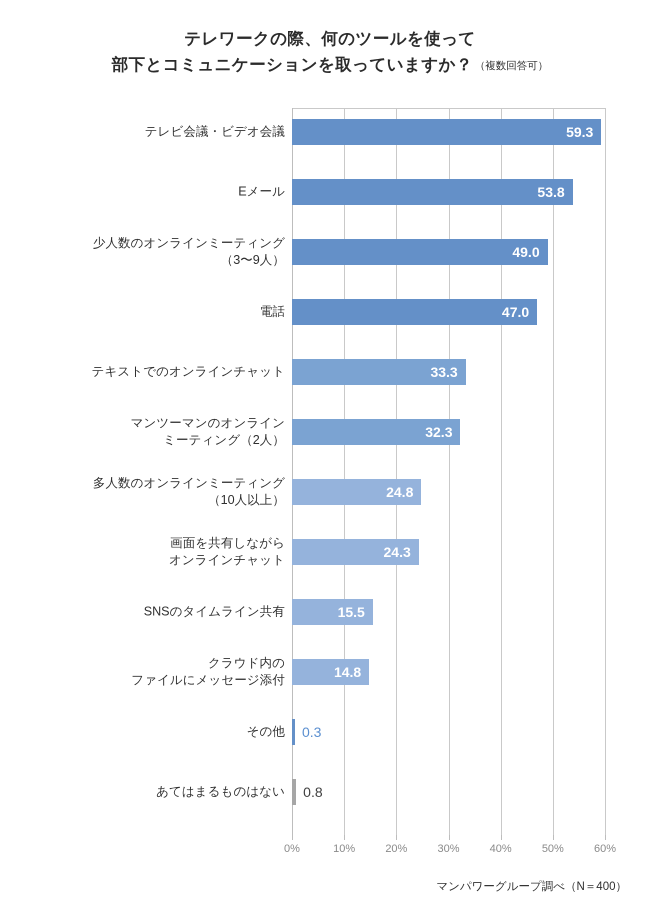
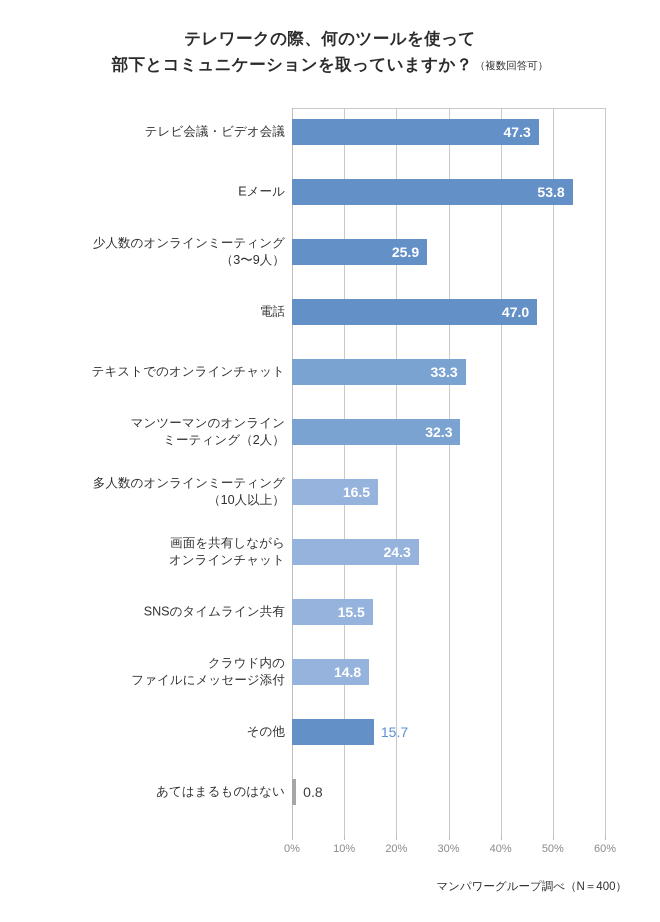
テレビ会議・ビデオ会議: 59.3 -> 47.3
少人数のオンラインミーティング （3〜9人）: 49.0 -> 25.9
多人数のオンラインミーティング （10人以上）: 24.8 -> 16.5
その他: 0.3 -> 15.7
